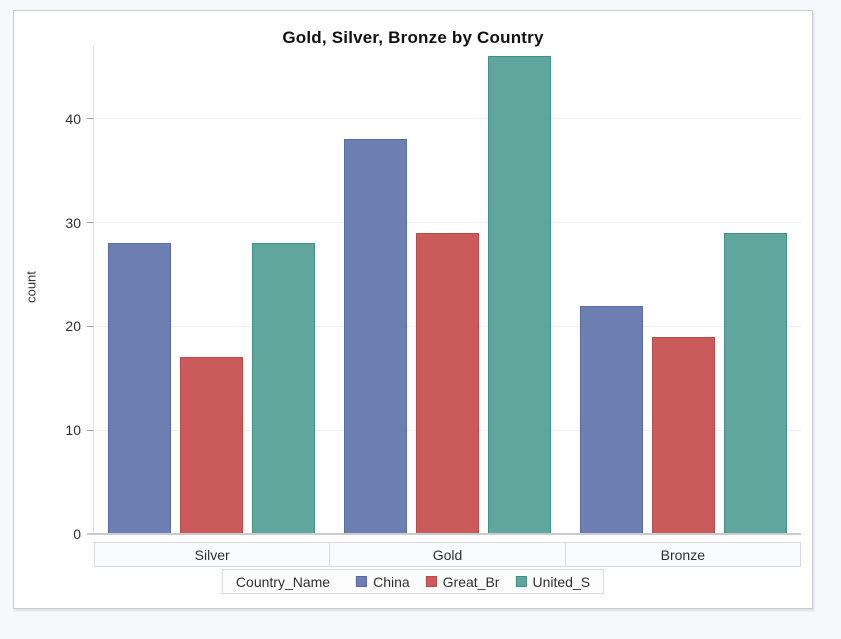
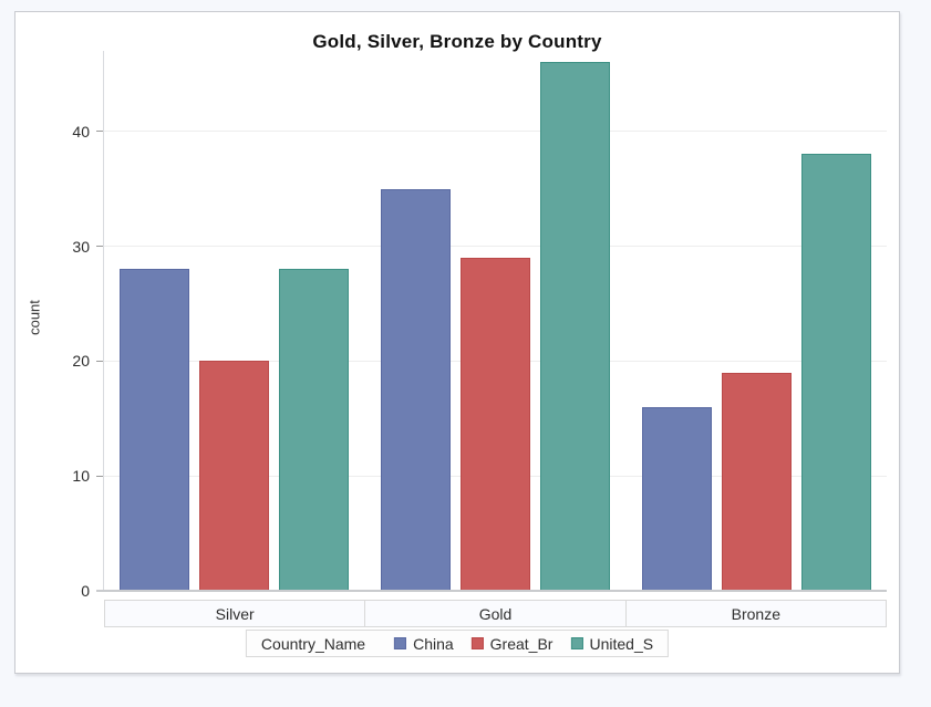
Great_Br/Silver: 17 -> 20
China/Gold: 38 -> 35
China/Bronze: 22 -> 16
United_S/Bronze: 29 -> 38
